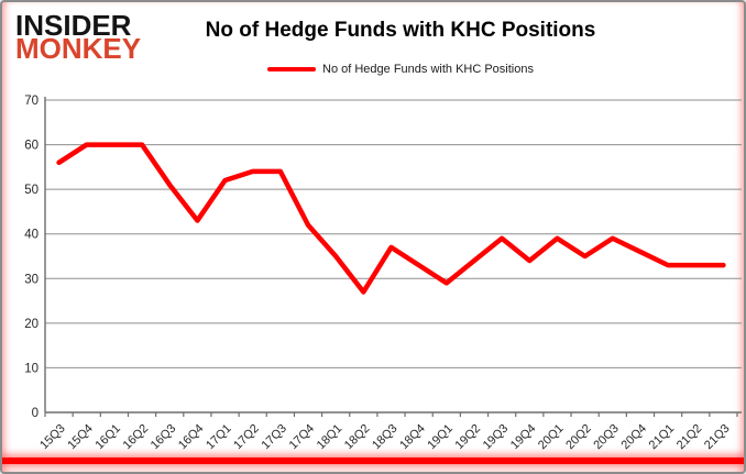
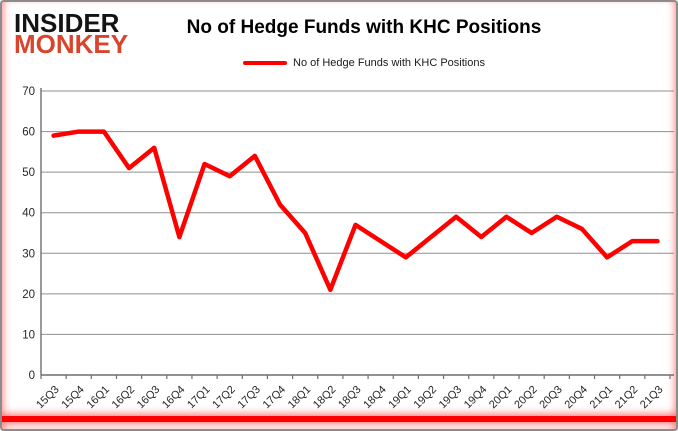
15Q3: 56 -> 59
16Q2: 60 -> 51
16Q3: 51 -> 56
16Q4: 43 -> 34
17Q2: 54 -> 49
18Q2: 27 -> 21
21Q1: 33 -> 29
